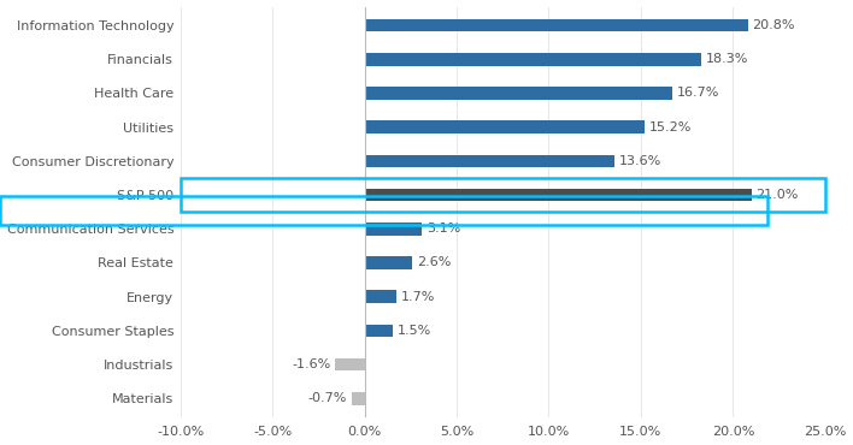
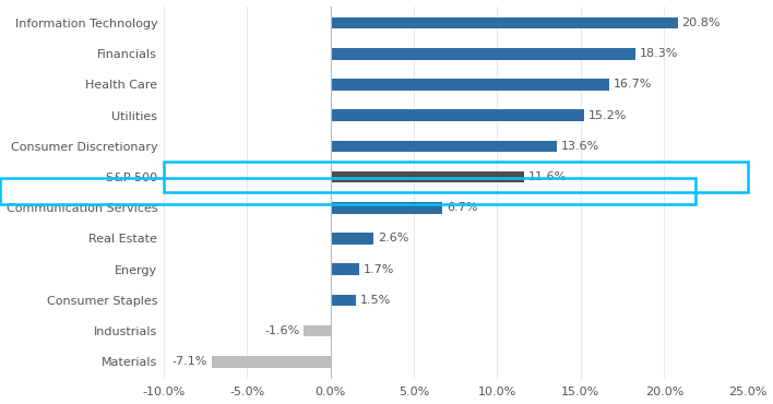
S&P 500: 21.0% -> 11.6%
Communication Services: 3.1% -> 6.7%
Materials: -0.7% -> -7.1%
